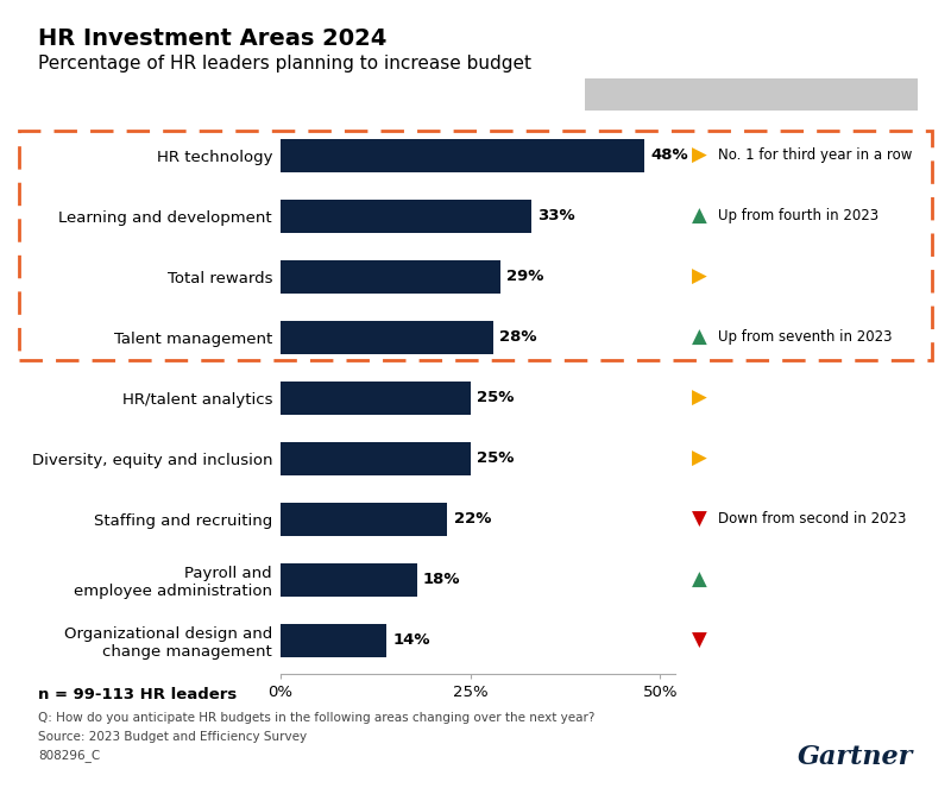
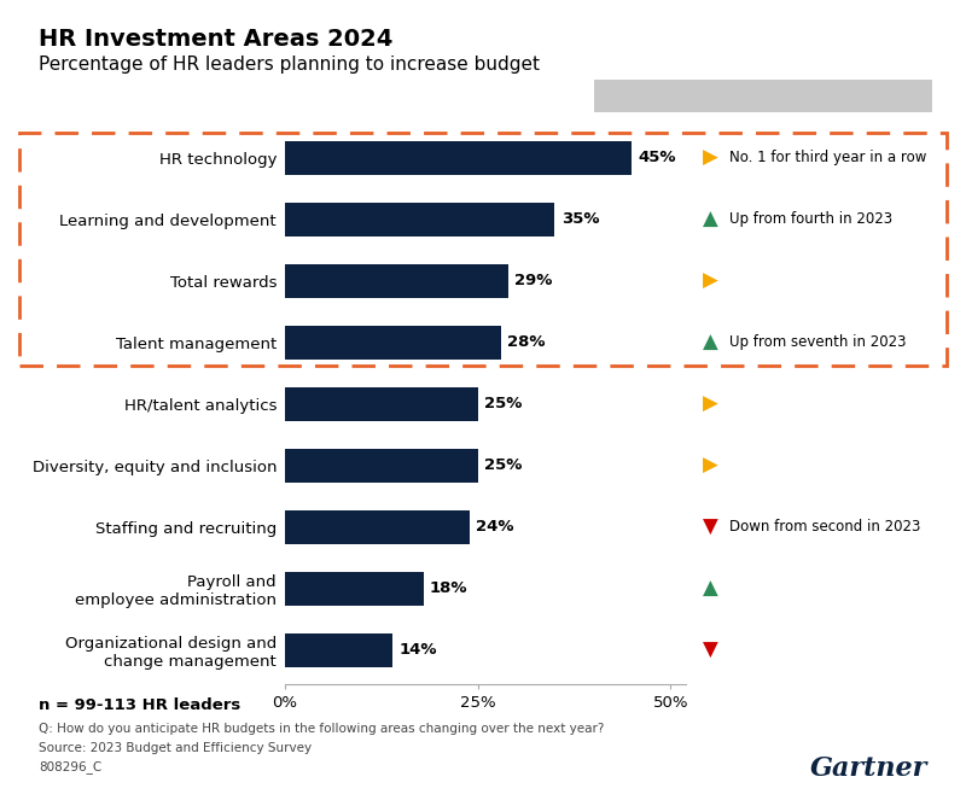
HR technology: 48% -> 45%
Learning and development: 33% -> 35%
Staffing and recruiting: 22% -> 24%
